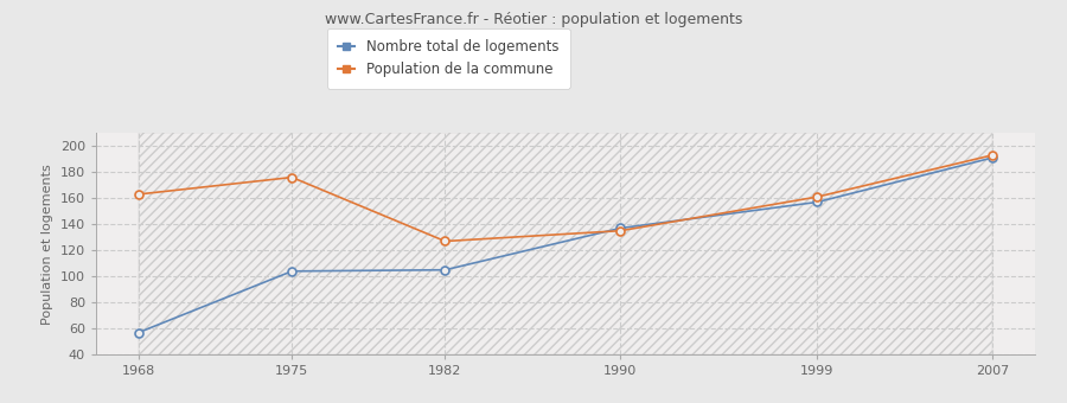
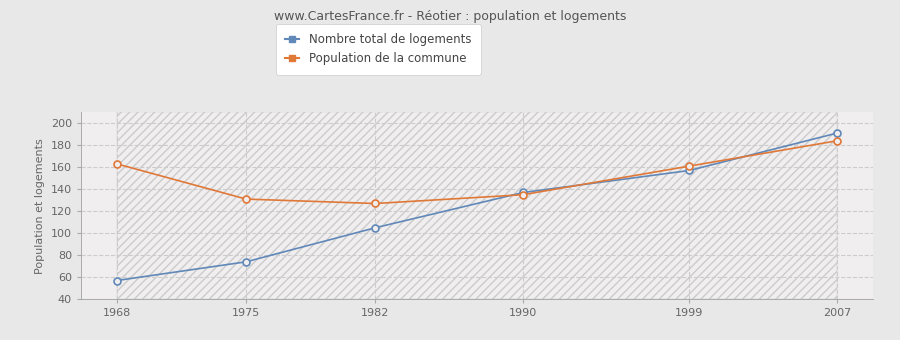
Nombre total de logements/1975: 104 -> 74
Population de la commune/1975: 176 -> 131
Population de la commune/2007: 193 -> 184
